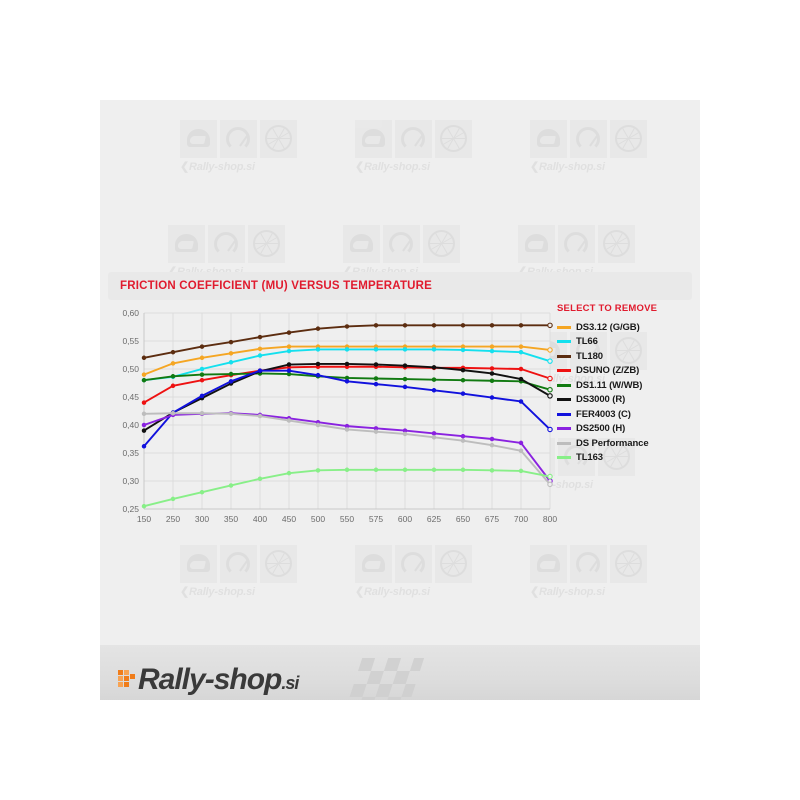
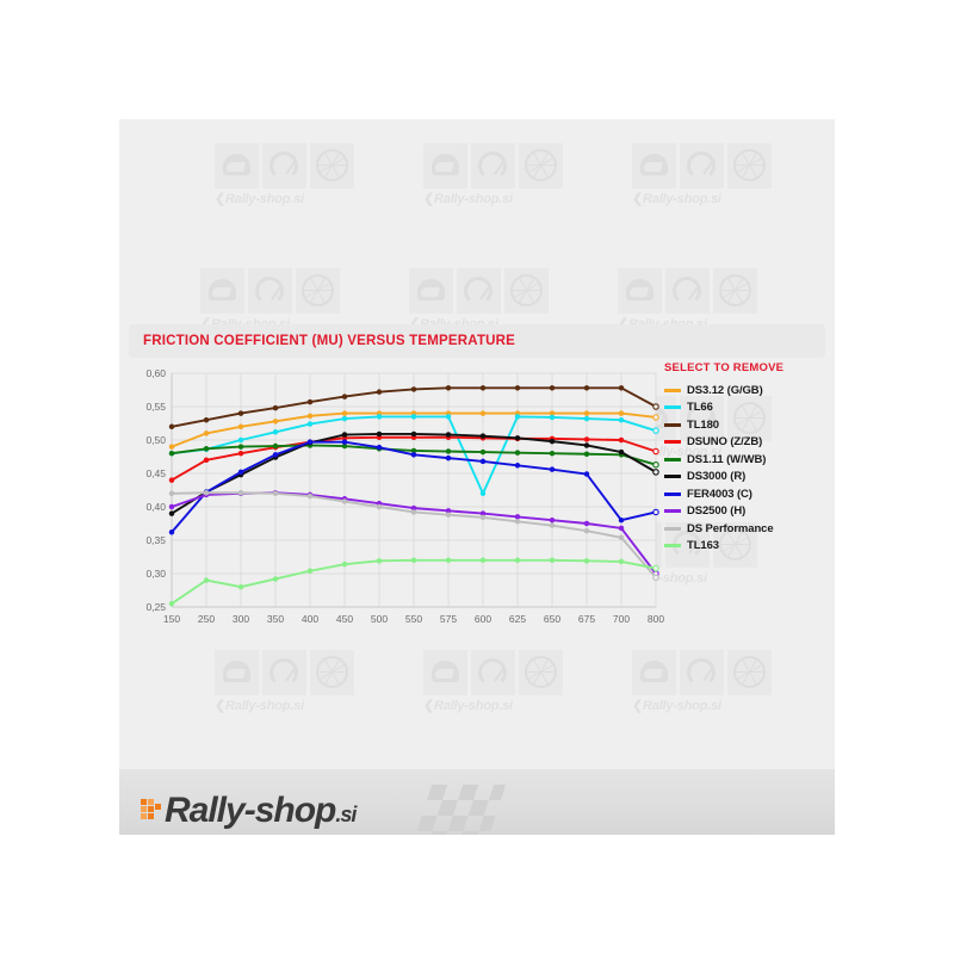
TL163/250: 0,27 -> 0,29
TL66/600: 0,54 -> 0,42
FER4003 (C)/700: 0,44 -> 0,38
TL180/800: 0,58 -> 0,55
